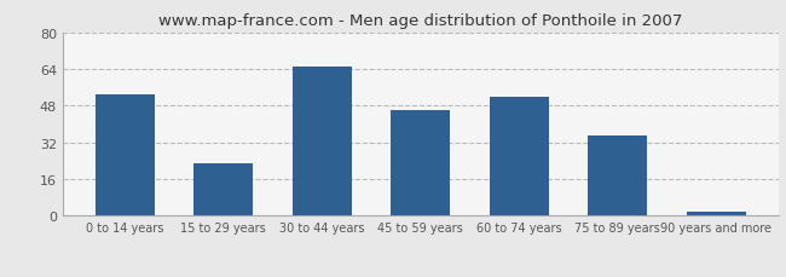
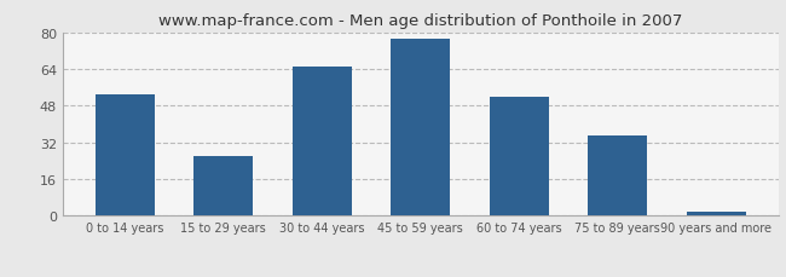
15 to 29 years: 23 -> 26
45 to 59 years: 46 -> 77
